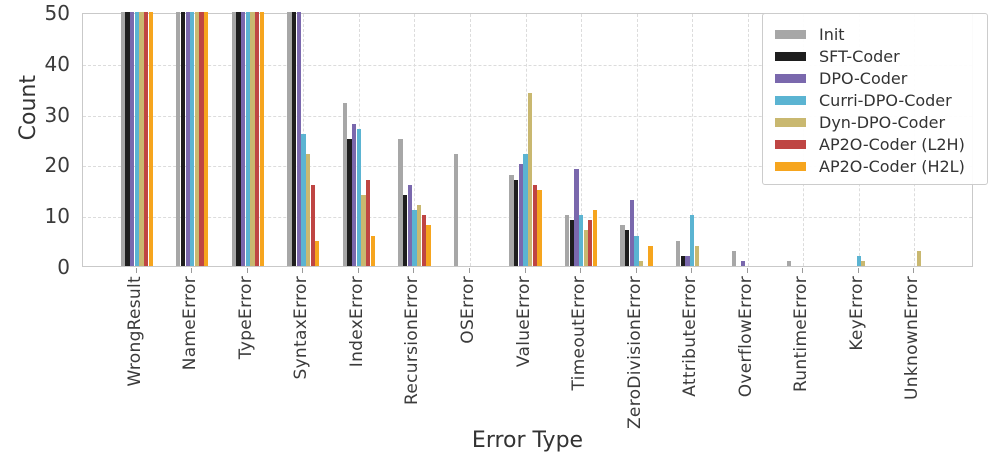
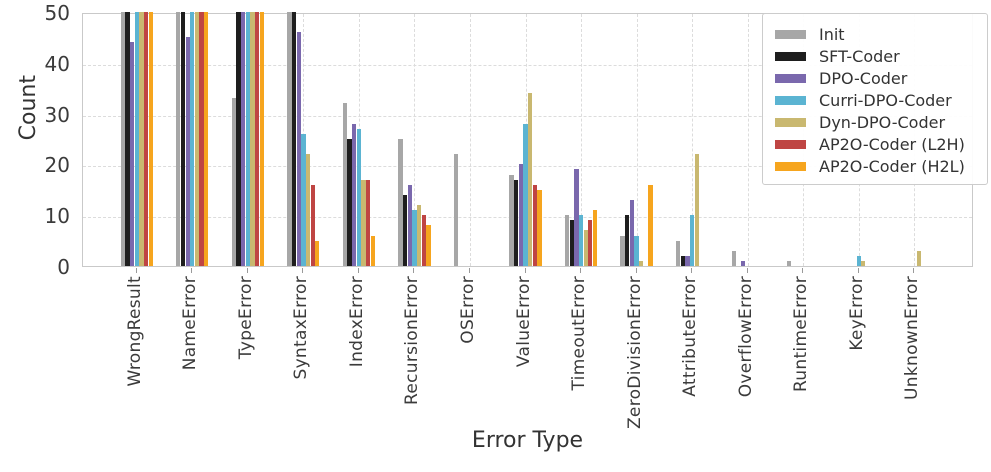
DPO-Coder/WrongResult: 50 -> 44
DPO-Coder/NameError: 50 -> 45
Init/TypeError: 50 -> 33
DPO-Coder/SyntaxError: 50 -> 46
Dyn-DPO-Coder/IndexError: 14 -> 17
Curri-DPO-Coder/ValueError: 22 -> 28
Init/ZeroDivisionError: 8 -> 6
SFT-Coder/ZeroDivisionError: 7 -> 10
AP2O-Coder (H2L)/ZeroDivisionError: 4 -> 16
Dyn-DPO-Coder/AttributeError: 4 -> 22
